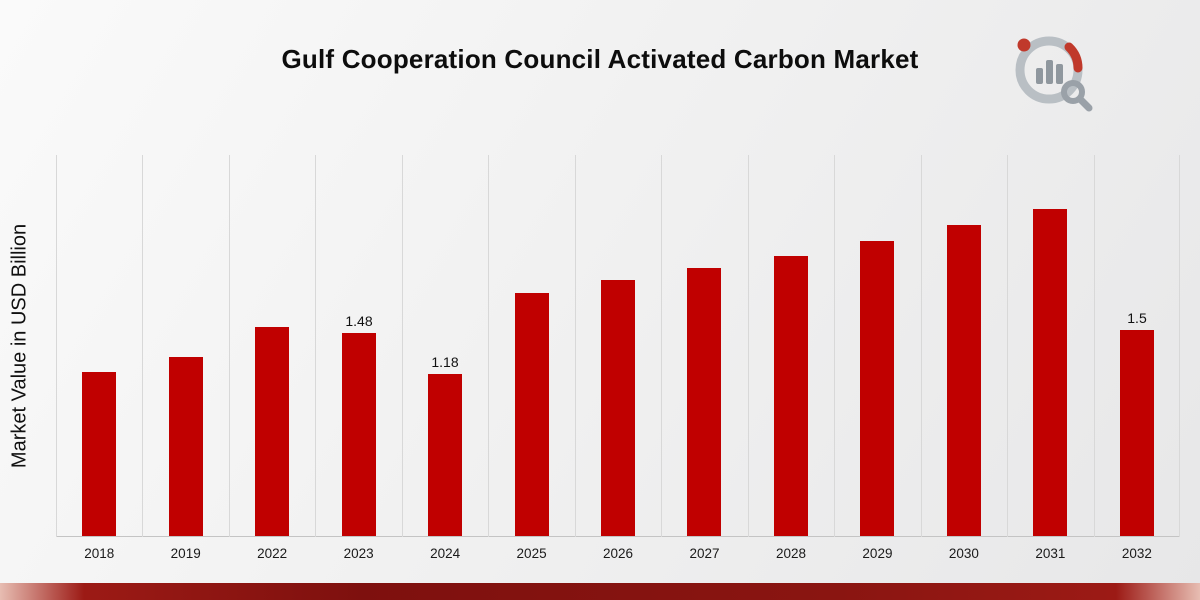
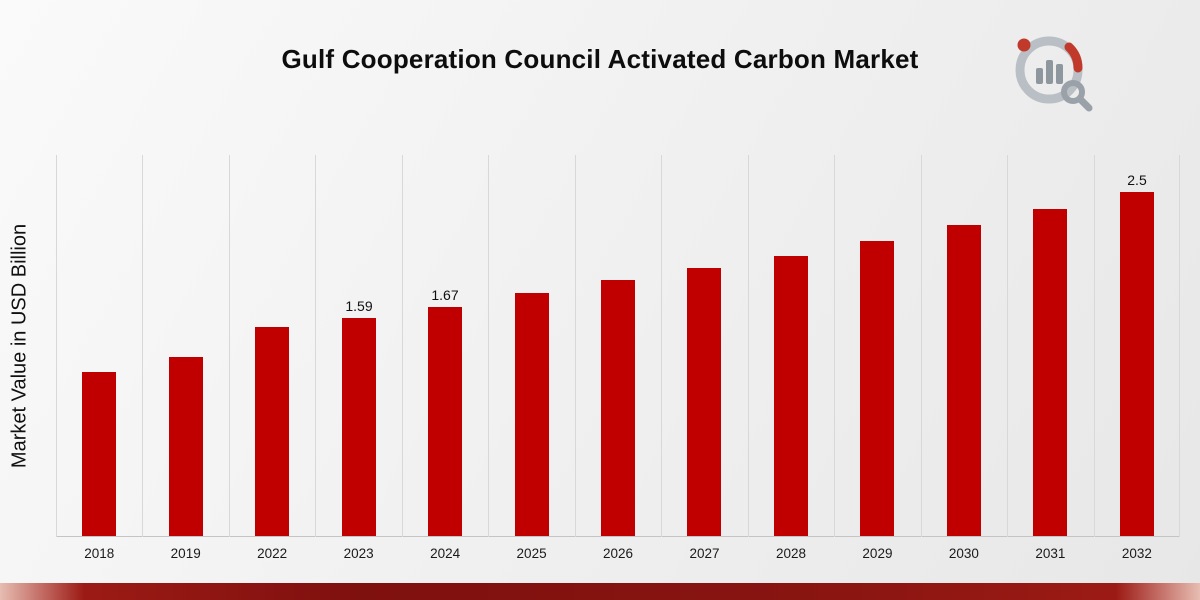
2023: 1.48 -> 1.59
2024: 1.18 -> 1.67
2032: 1.5 -> 2.5
